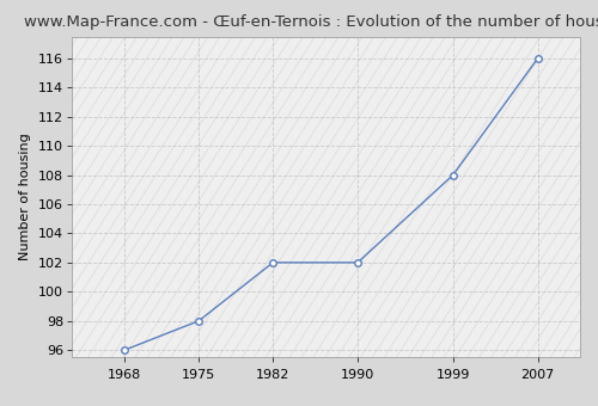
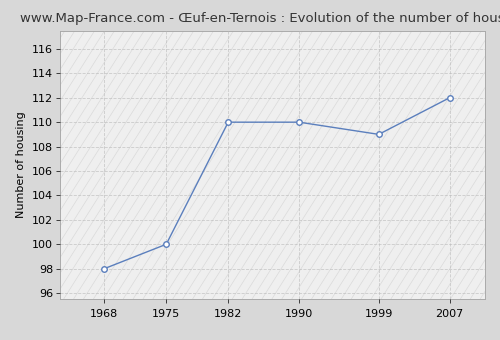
1968: 96 -> 98
1975: 98 -> 100
1982: 102 -> 110
1990: 102 -> 110
1999: 108 -> 109
2007: 116 -> 112
